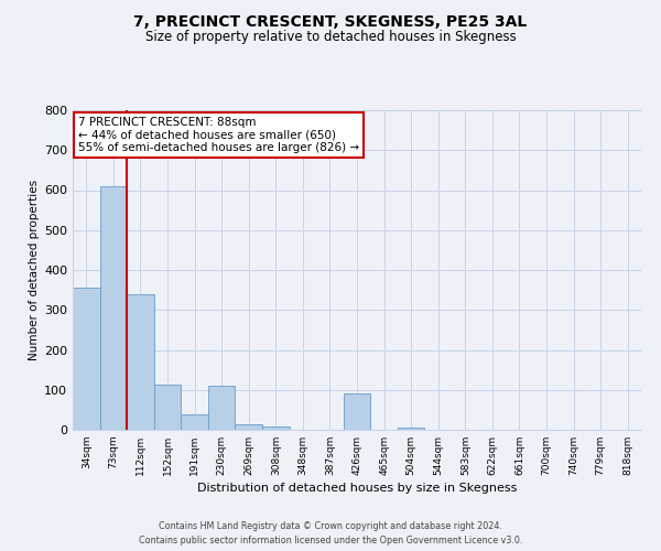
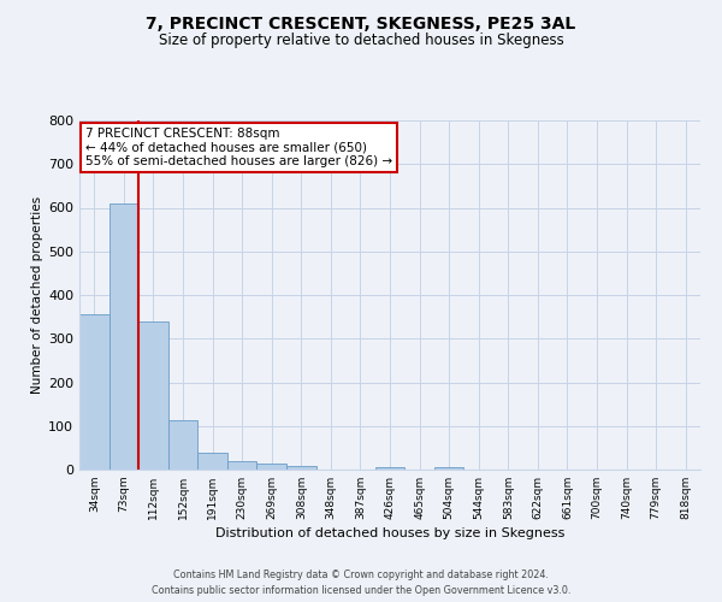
230sqm: 110 -> 20
426sqm: 90 -> 6
